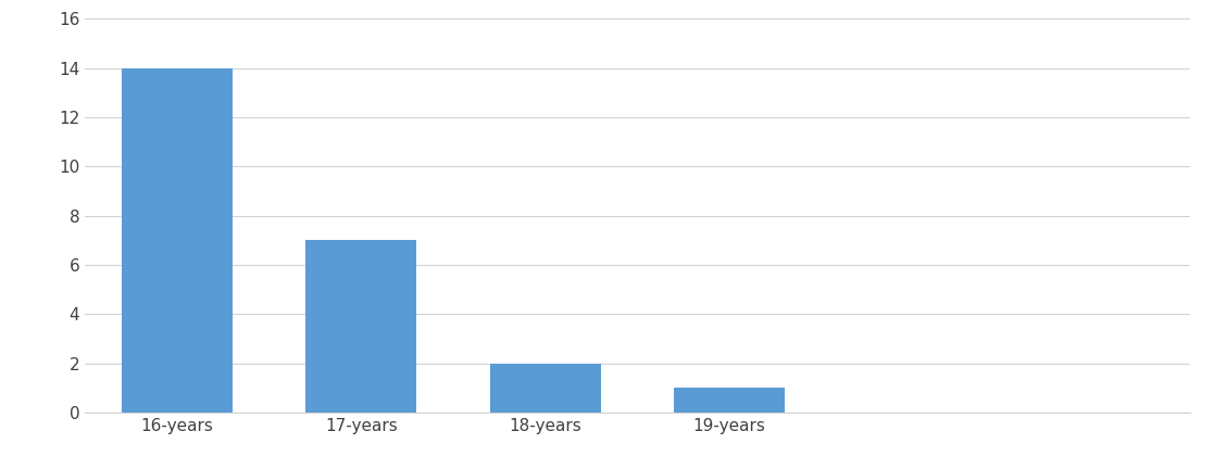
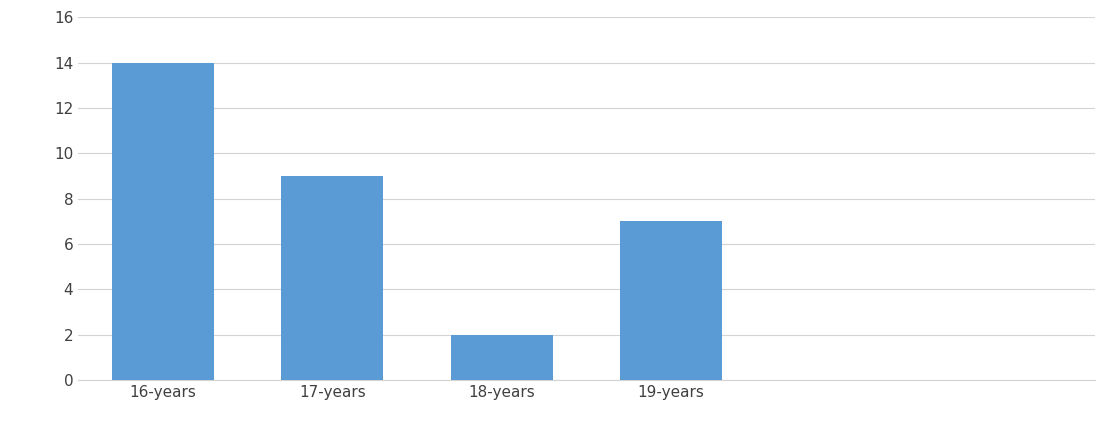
17-years: 7 -> 9
19-years: 1 -> 7
